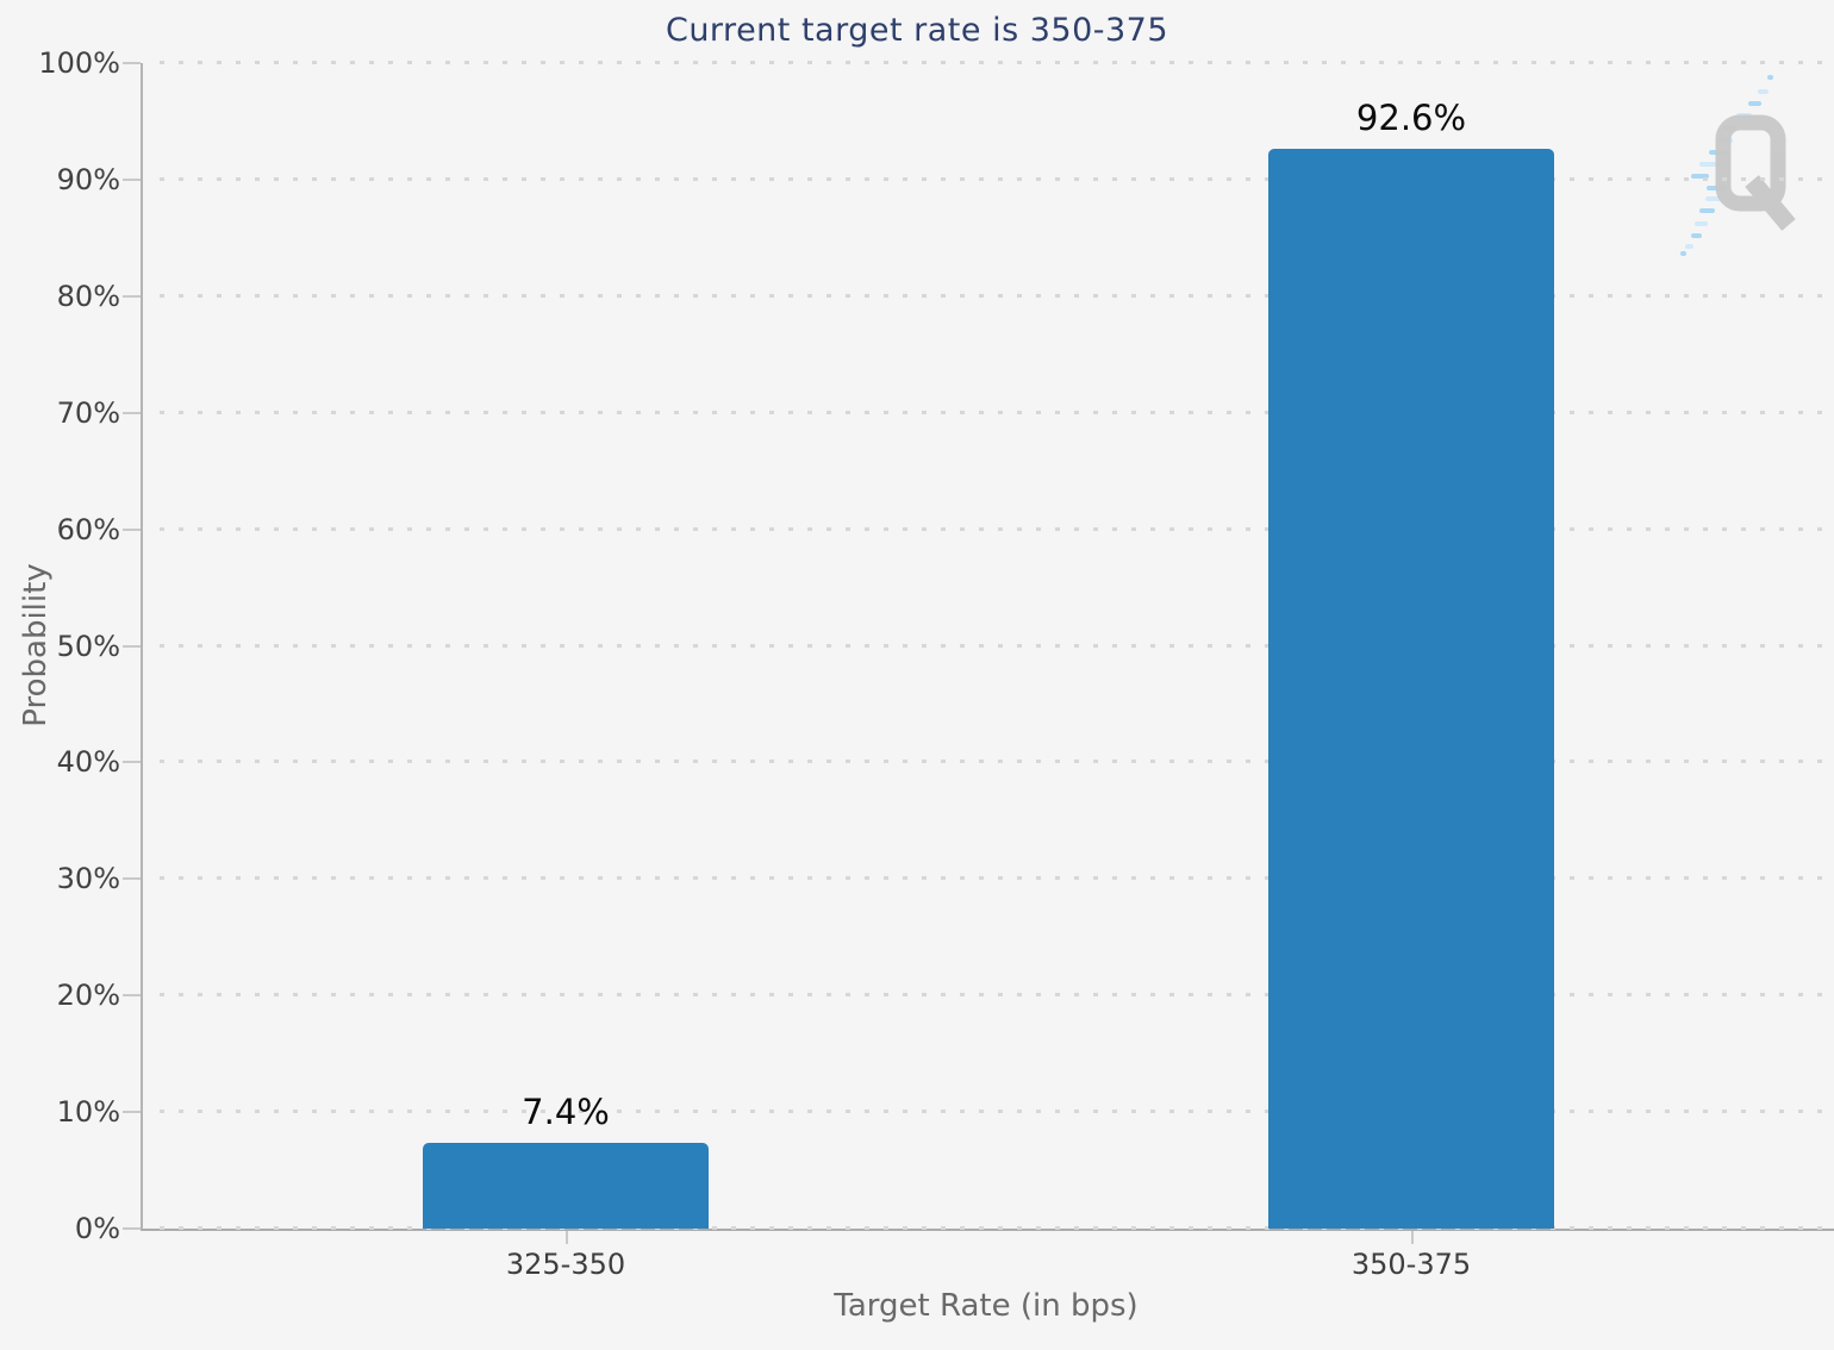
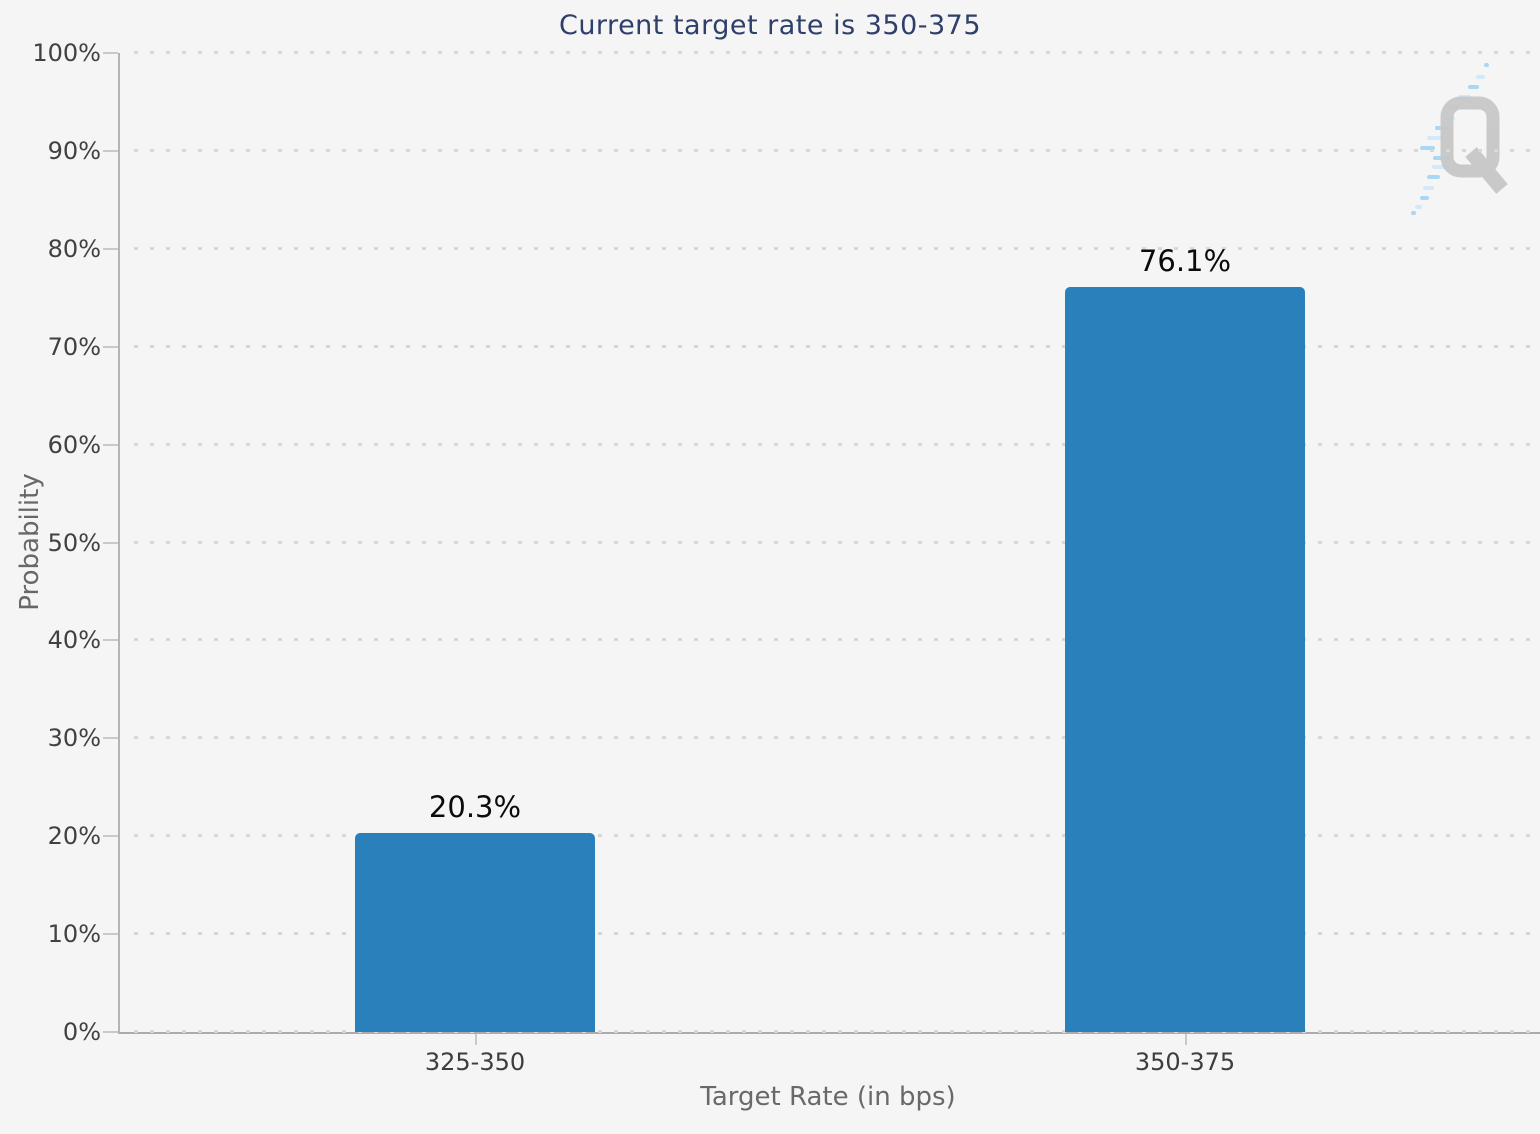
325-350: 7.4% -> 20.3%
350-375: 92.6% -> 76.1%
